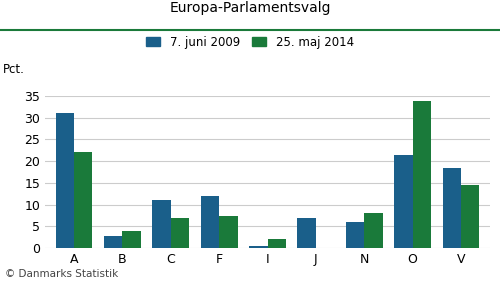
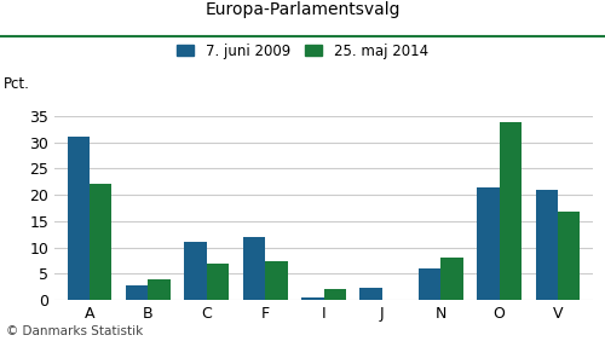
7. juni 2009/J: 7.0 -> 2.4
7. juni 2009/V: 18.5 -> 21.0
25. maj 2014/V: 14.5 -> 16.8
